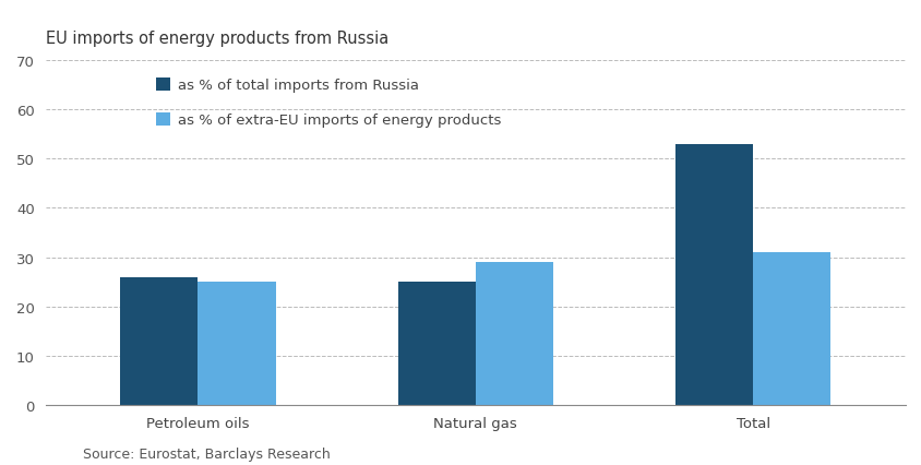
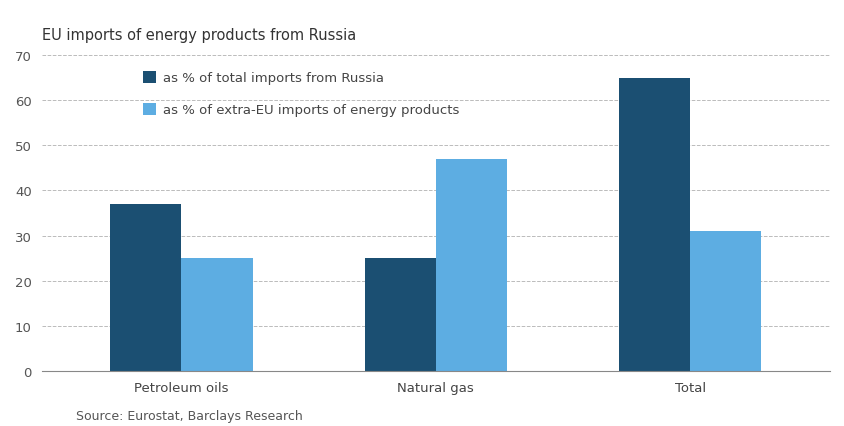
as % of total imports from Russia/Petroleum oils: 26 -> 37
as % of extra-EU imports of energy products/Natural gas: 29 -> 47
as % of total imports from Russia/Total: 53 -> 65
